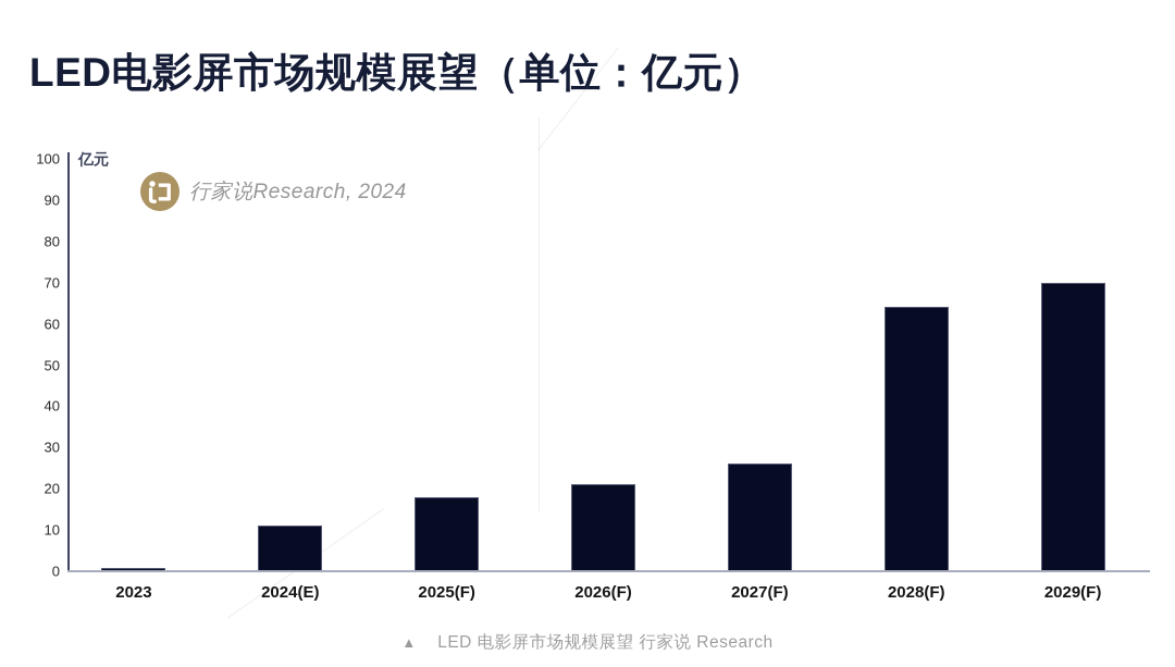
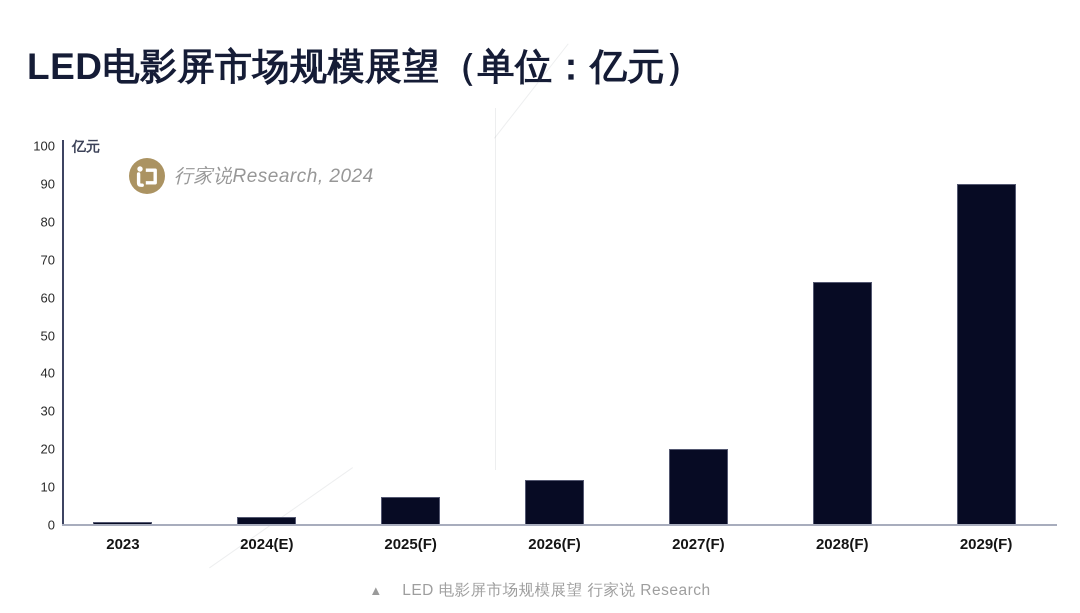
2024(E): 11 -> 2
2025(F): 18 -> 7
2026(F): 21 -> 12
2027(F): 26 -> 20
2029(F): 70 -> 90
